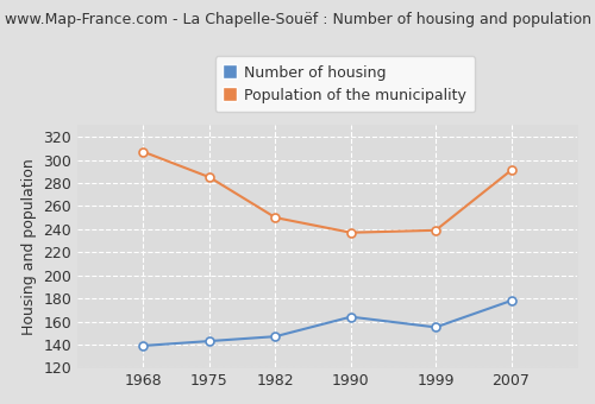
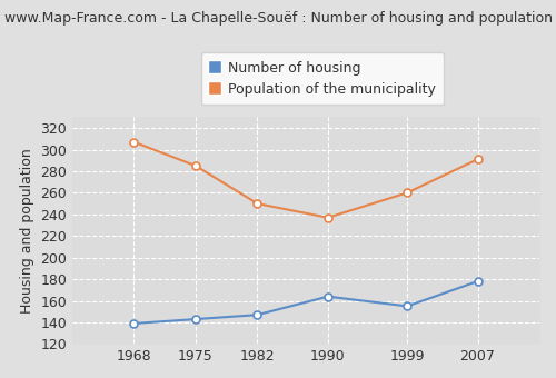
Population of the municipality/1999: 239 -> 260
